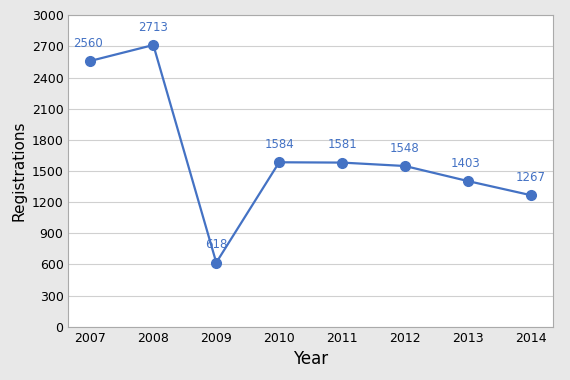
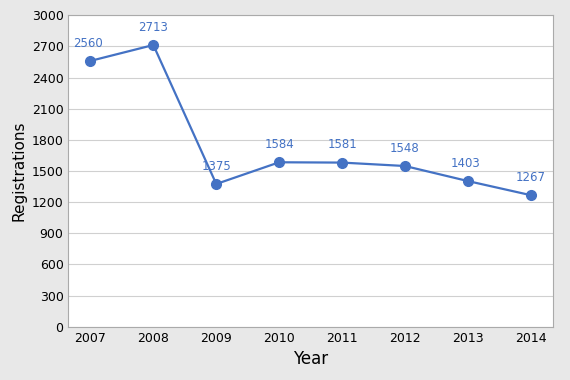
2009: 618 -> 1375
